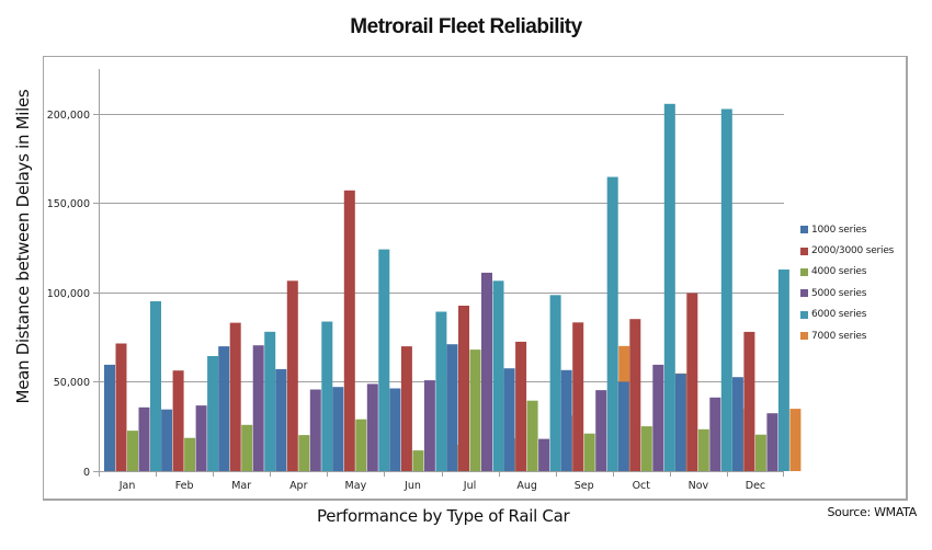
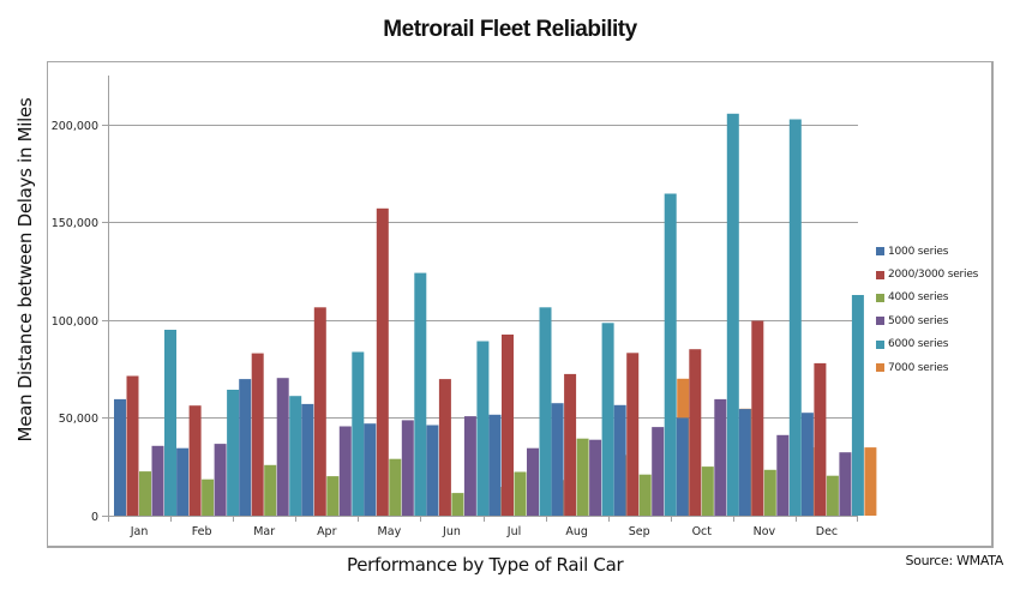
6000 series/Mar: 78000 -> 61000
1000 series/Jul: 71000 -> 52000
4000 series/Jul: 68000 -> 22000
5000 series/Jul: 111000 -> 34000
5000 series/Aug: 18000 -> 39000
